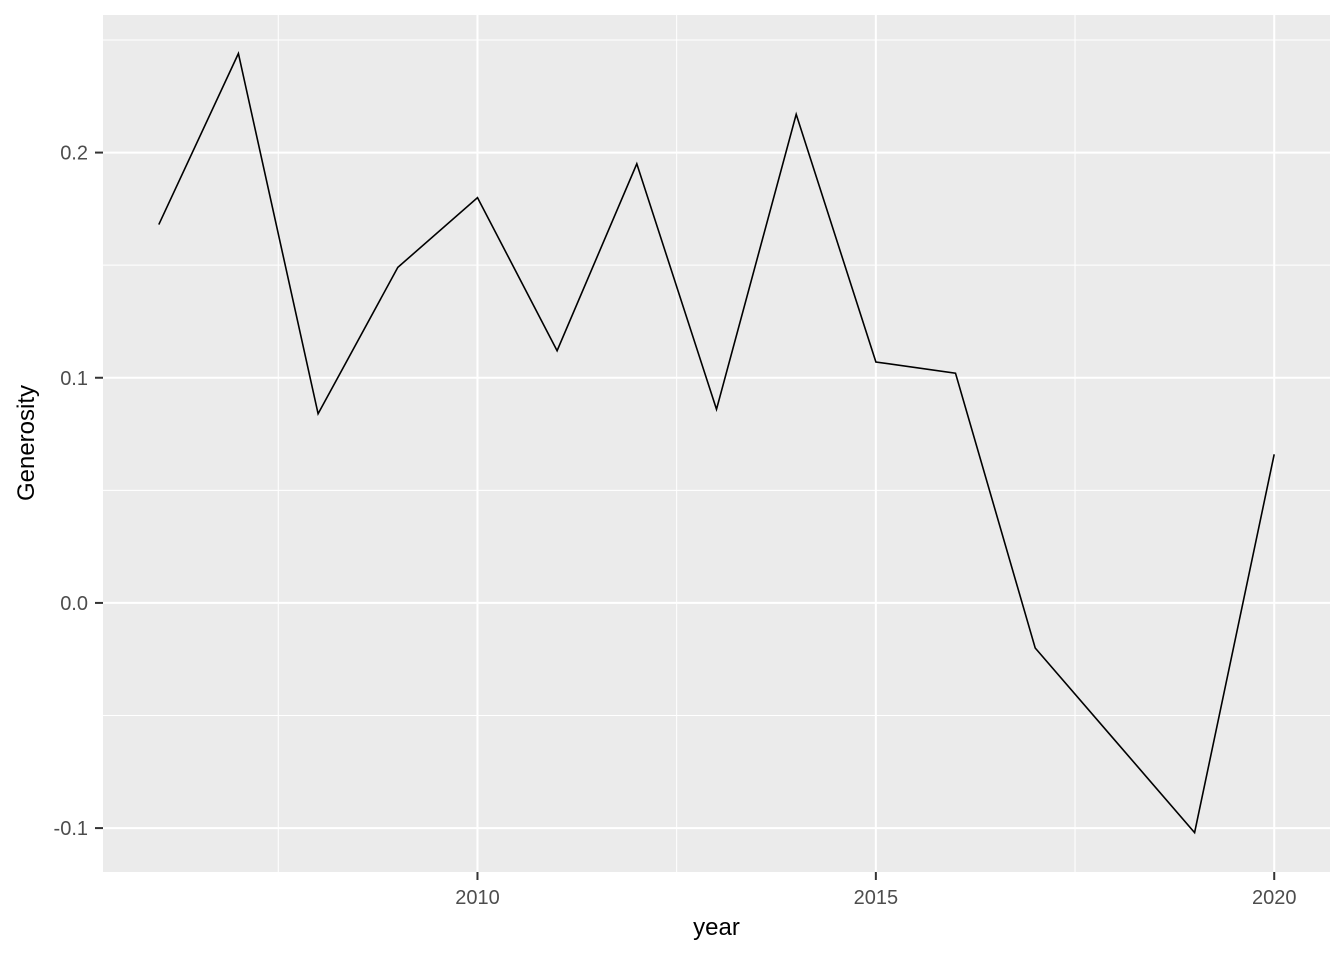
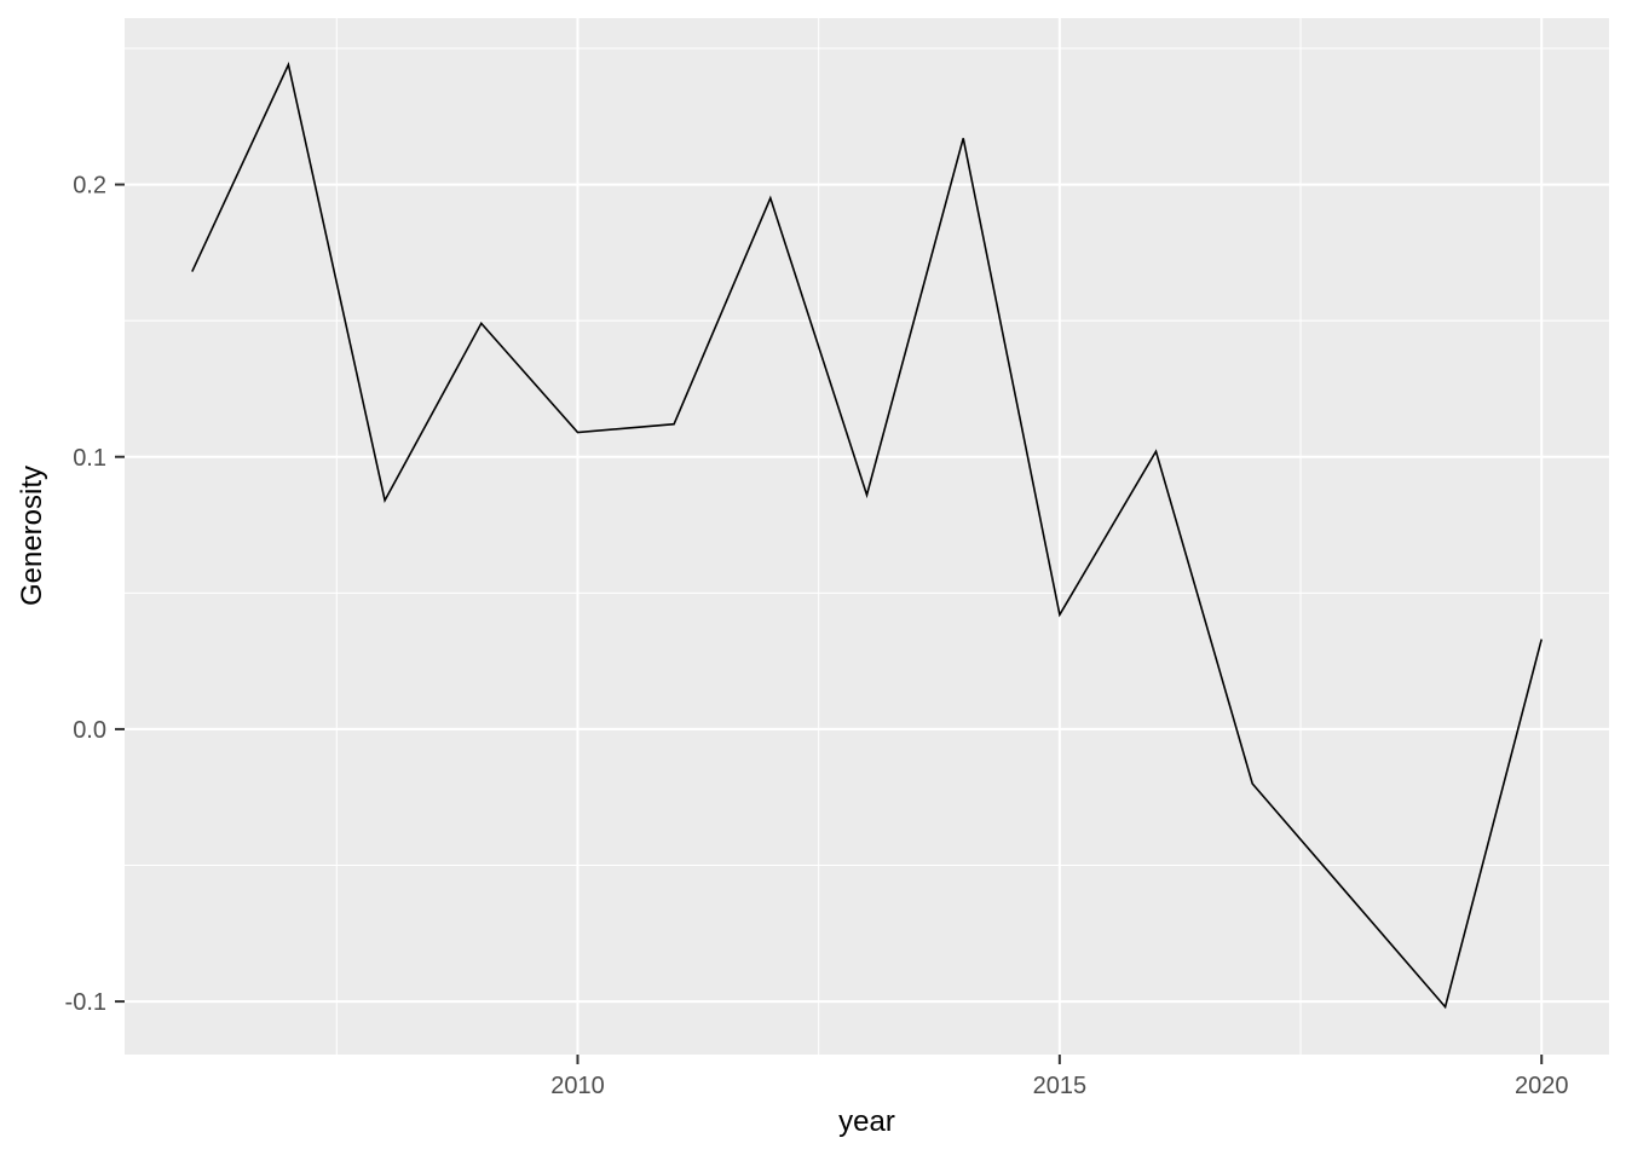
2010: 0.180 -> 0.109
2015: 0.107 -> 0.042
2020: 0.066 -> 0.033
